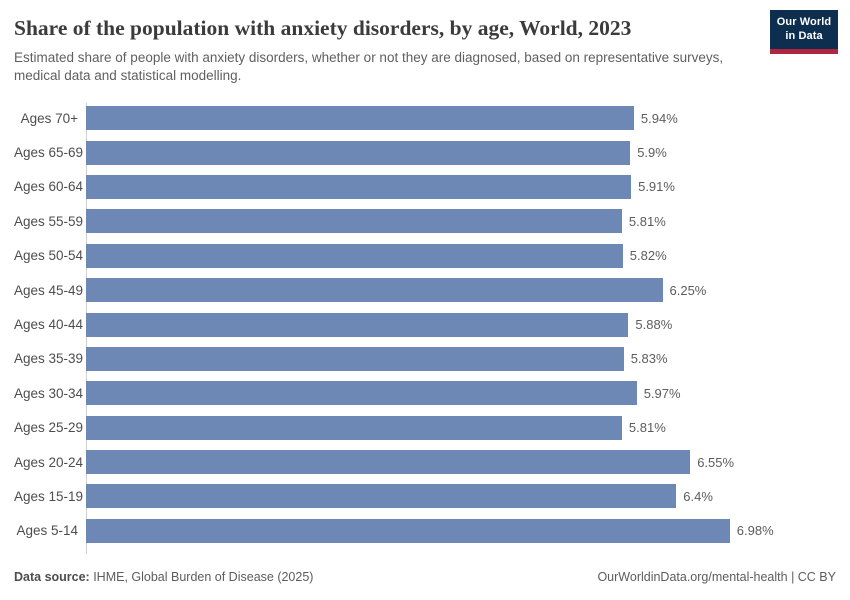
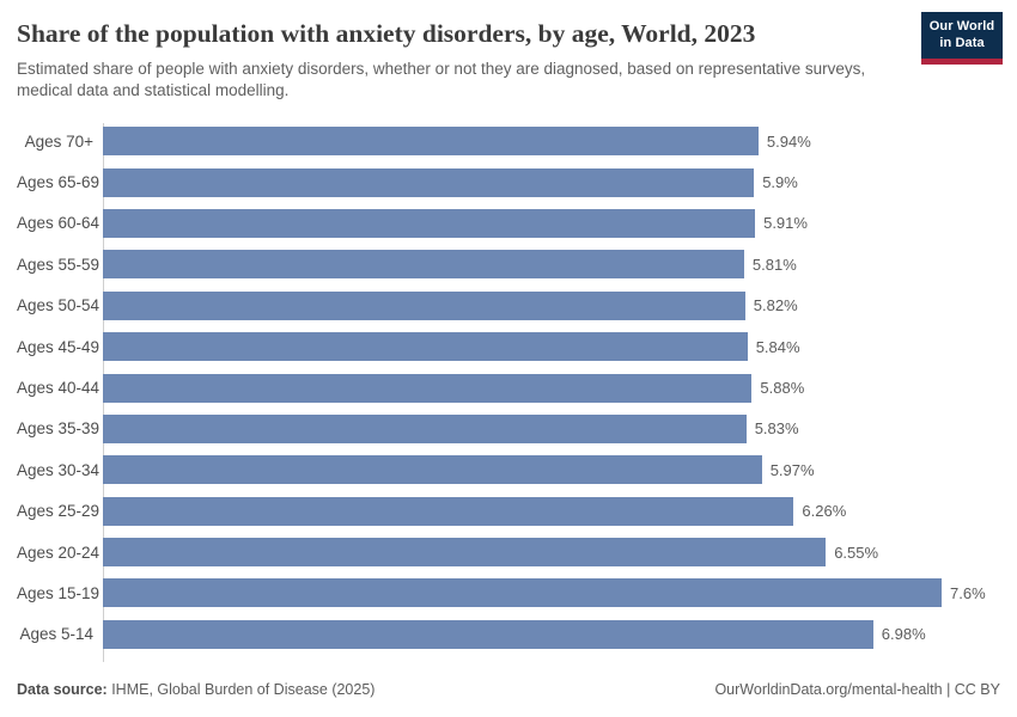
Ages 45-49: 6.25% -> 5.84%
Ages 25-29: 5.81% -> 6.26%
Ages 15-19: 6.4% -> 7.6%
